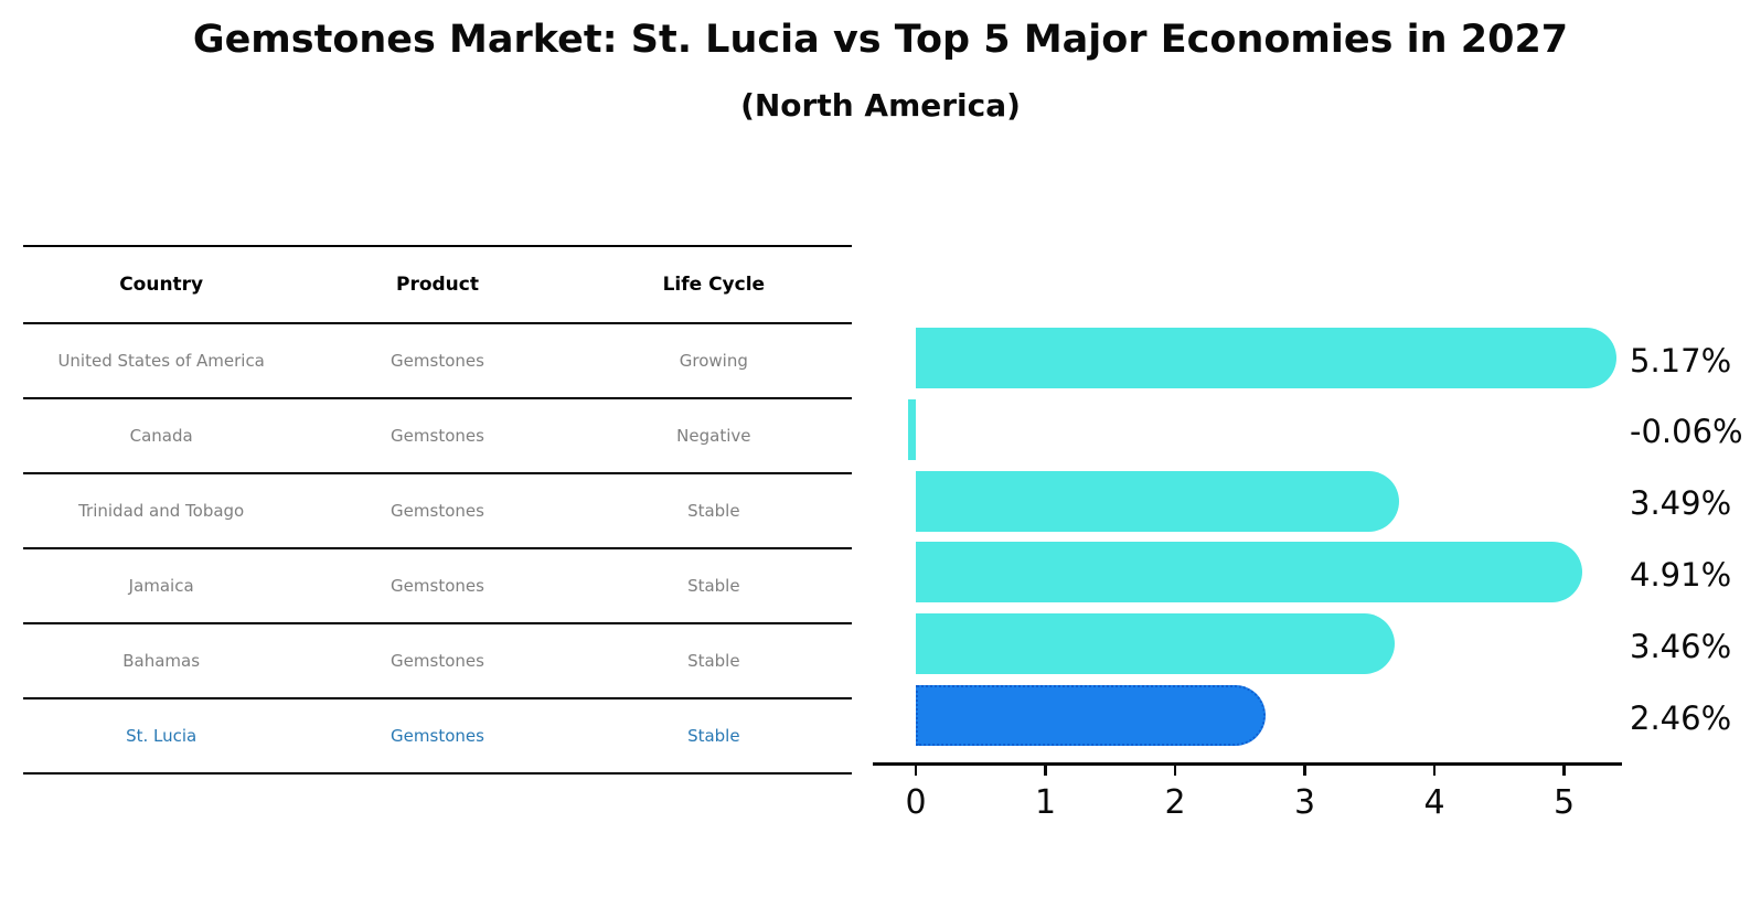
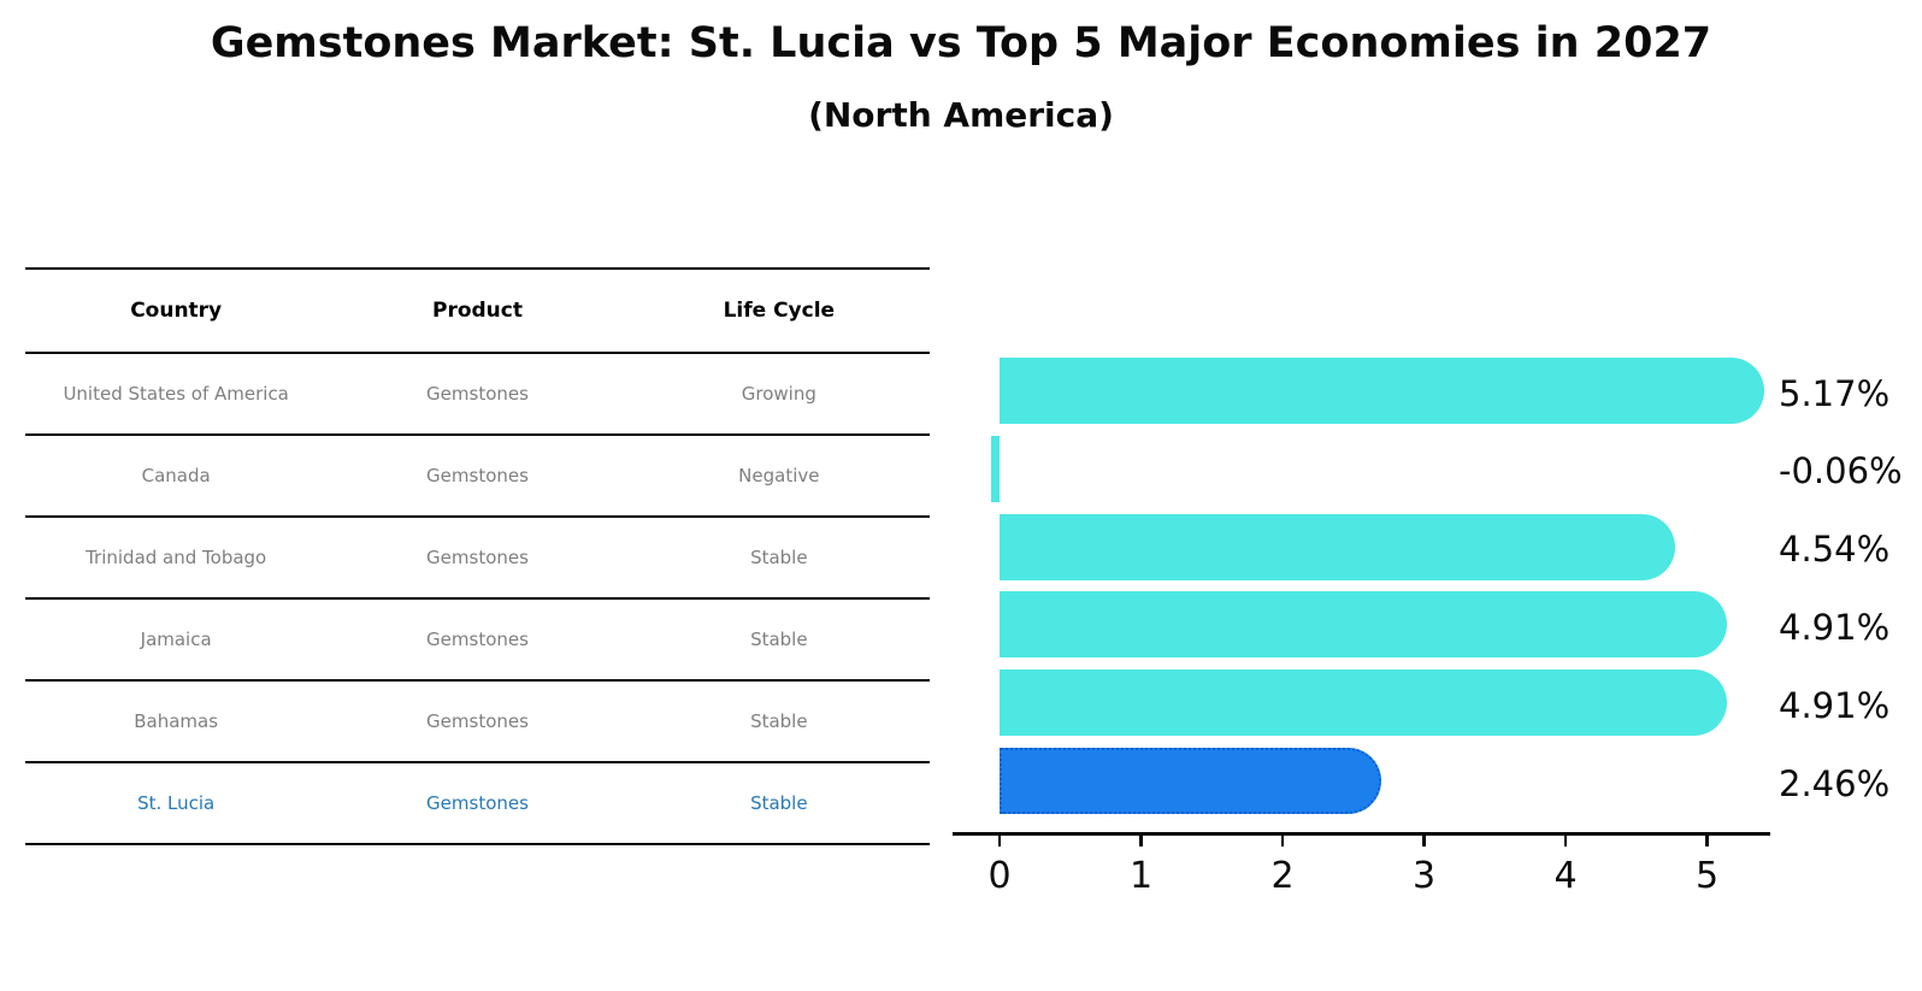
Trinidad and Tobago: 3.49% -> 4.54%
Bahamas: 3.46% -> 4.91%
